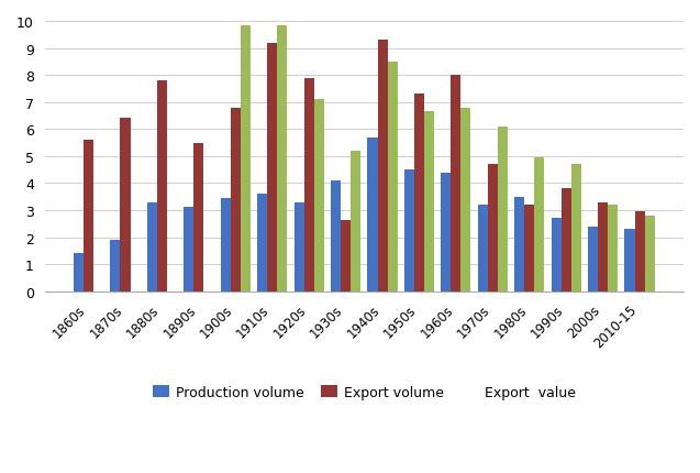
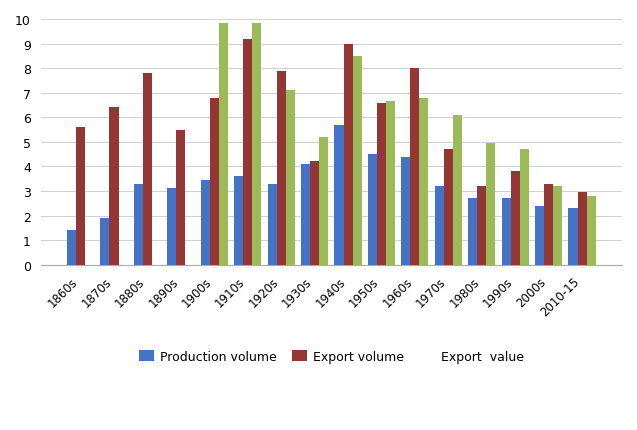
Export volume/1930s: 2.65 -> 4.20
Export volume/1940s: 9.30 -> 9.00
Export volume/1950s: 7.30 -> 6.60
Production volume/1980s: 3.50 -> 2.70
